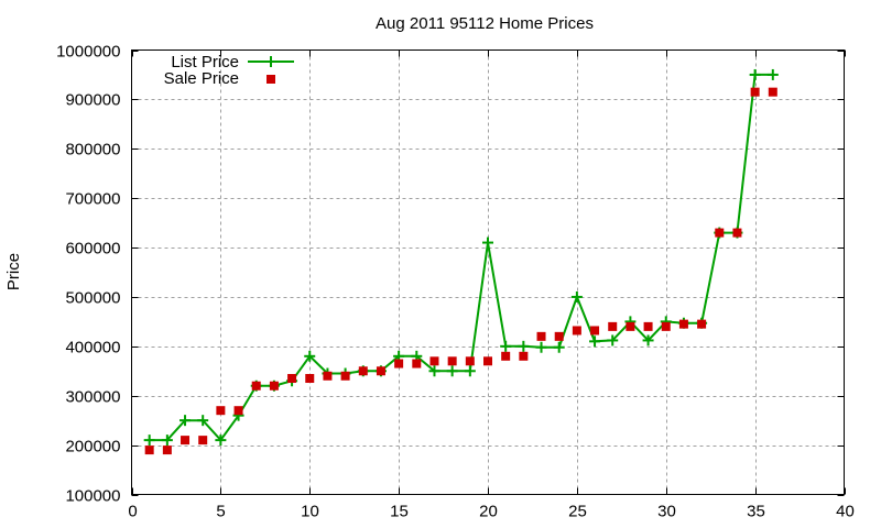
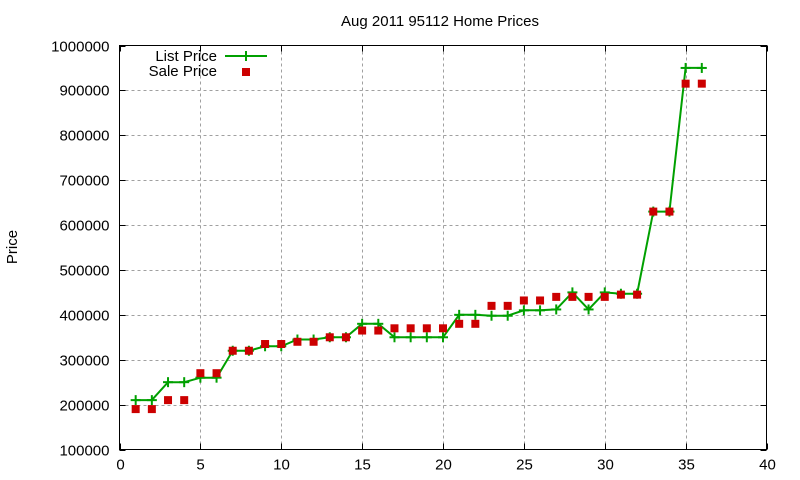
List Price/5: 210000 -> 260000
List Price/10: 380000 -> 330000
List Price/20: 610000 -> 350000
List Price/25: 500000 -> 410000
